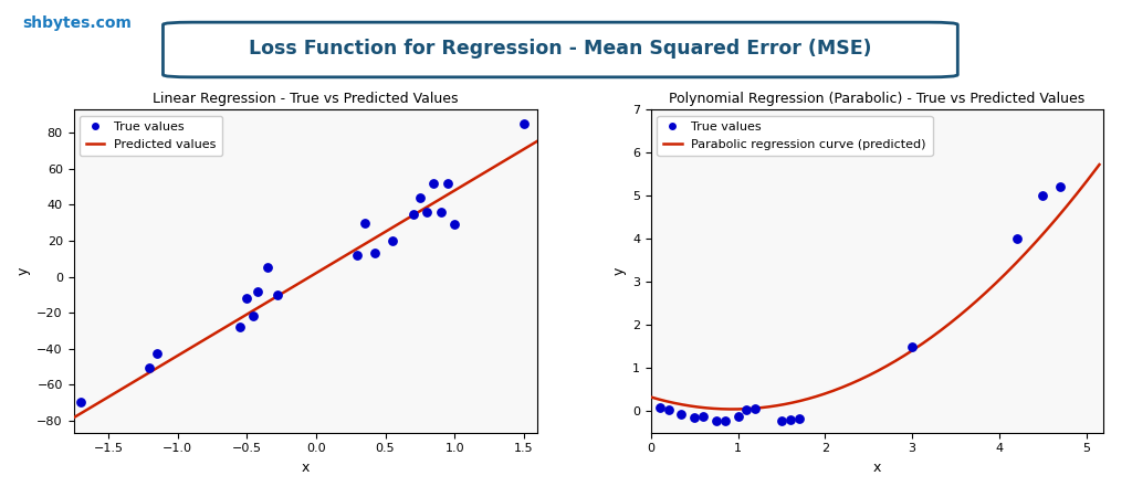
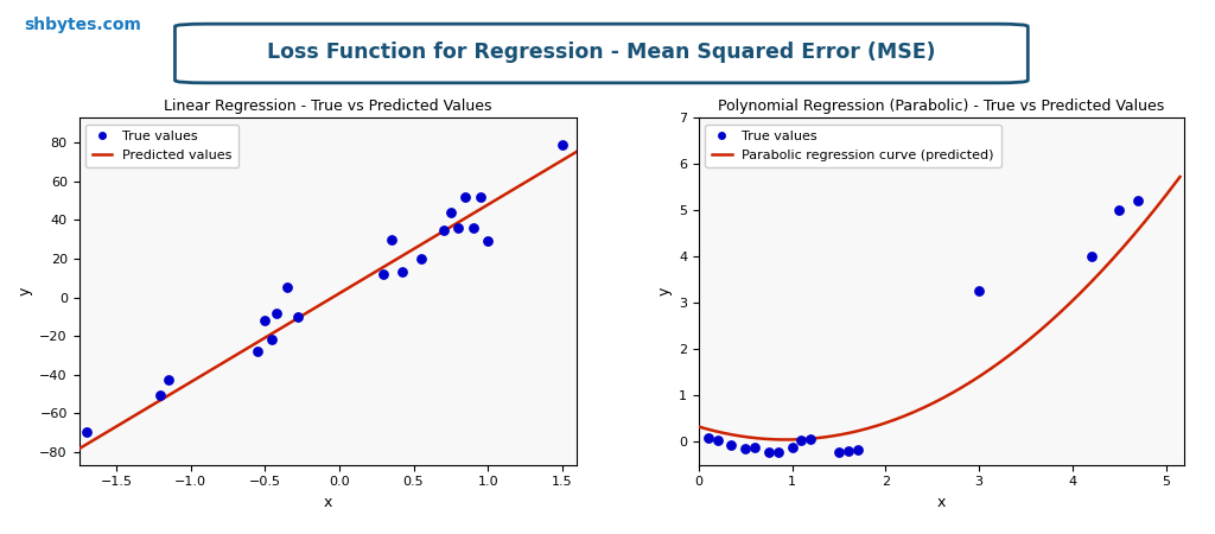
Linear Regression - True vs Predicted Values/True values/1.5: 85 -> 79
Polynomial Regression (Parabolic) - True vs Predicted Values/True values/3: 1.50 -> 3.25
